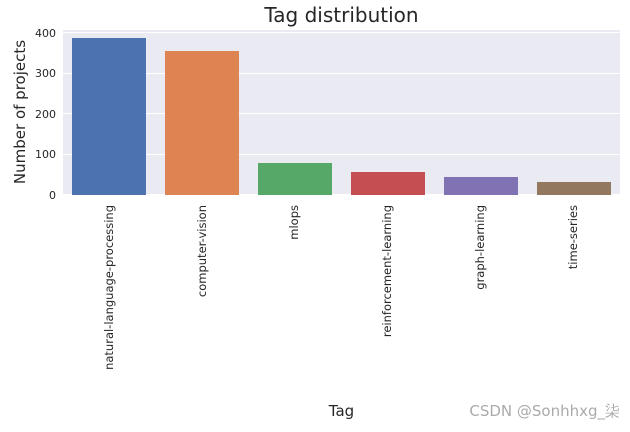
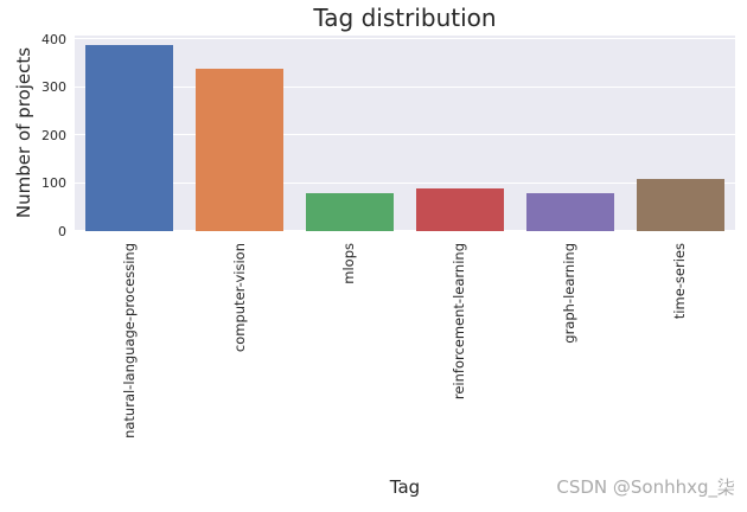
computer-vision: 360 -> 340
reinforcement-learning: 60 -> 90
graph-learning: 40 -> 80
time-series: 30 -> 110
